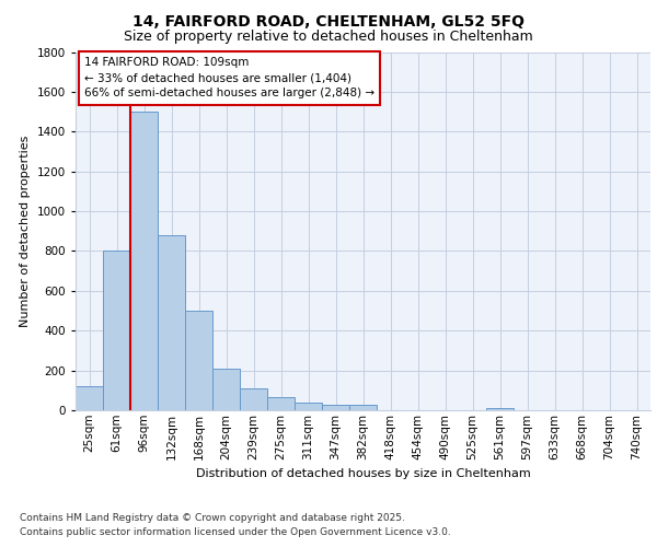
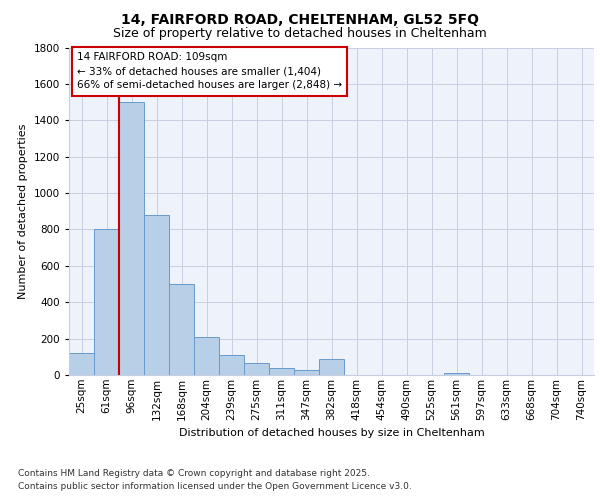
382sqm: 20 -> 90
